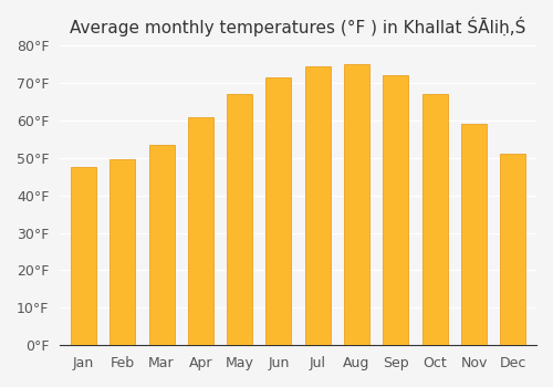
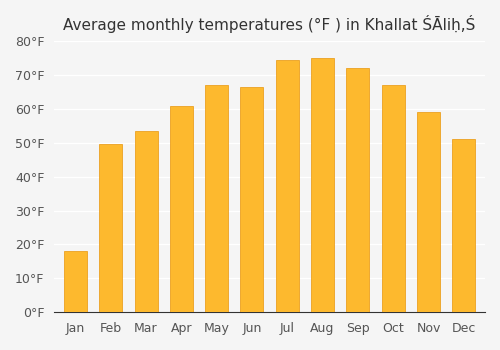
Jan: 47.5°F -> 18.0°F
Jun: 71.5°F -> 66.5°F
